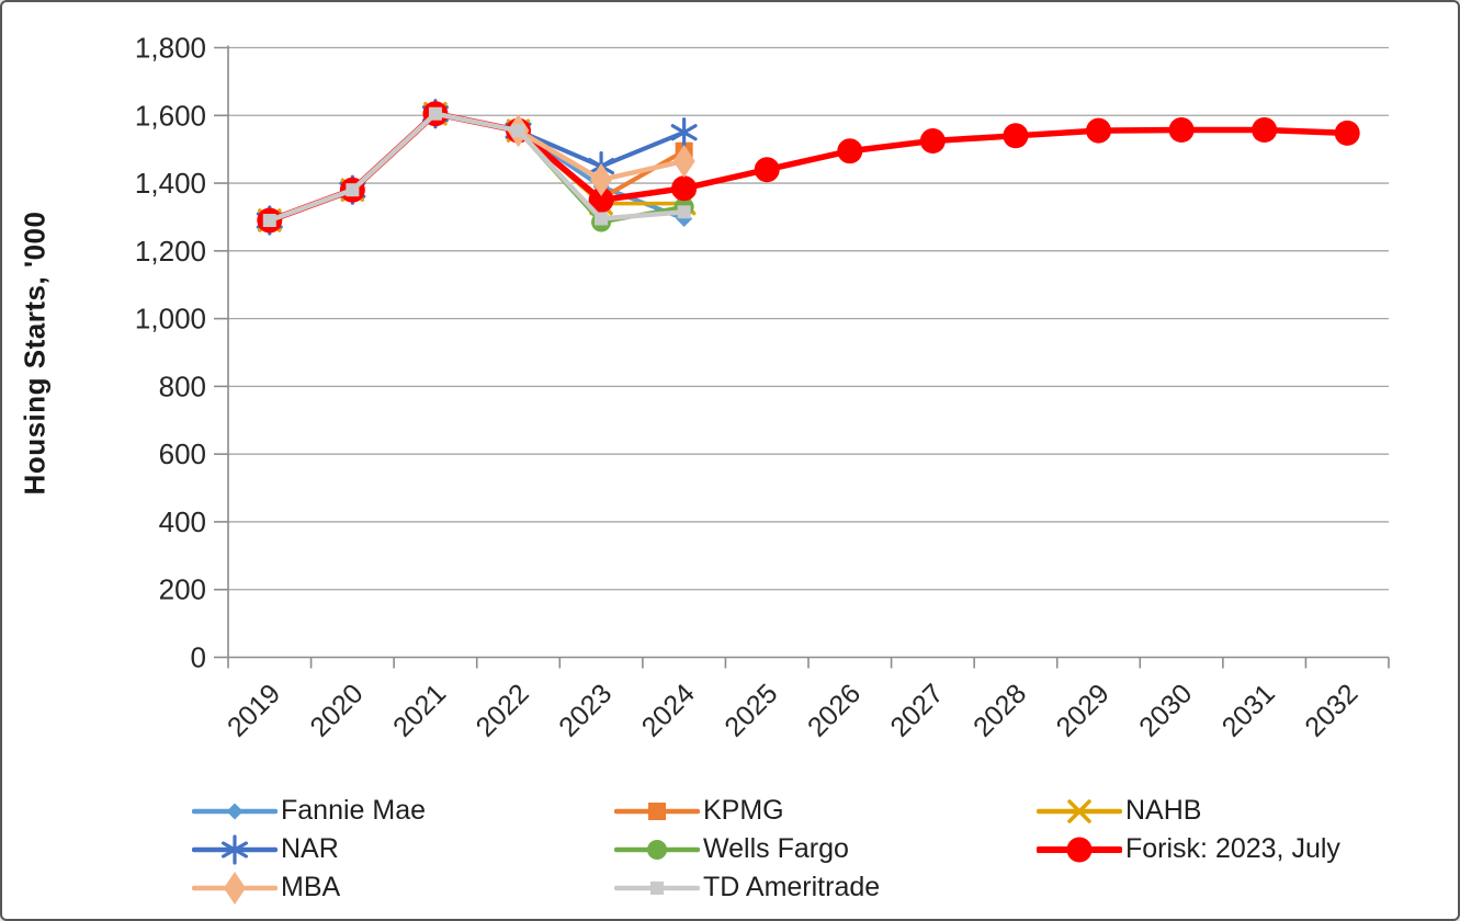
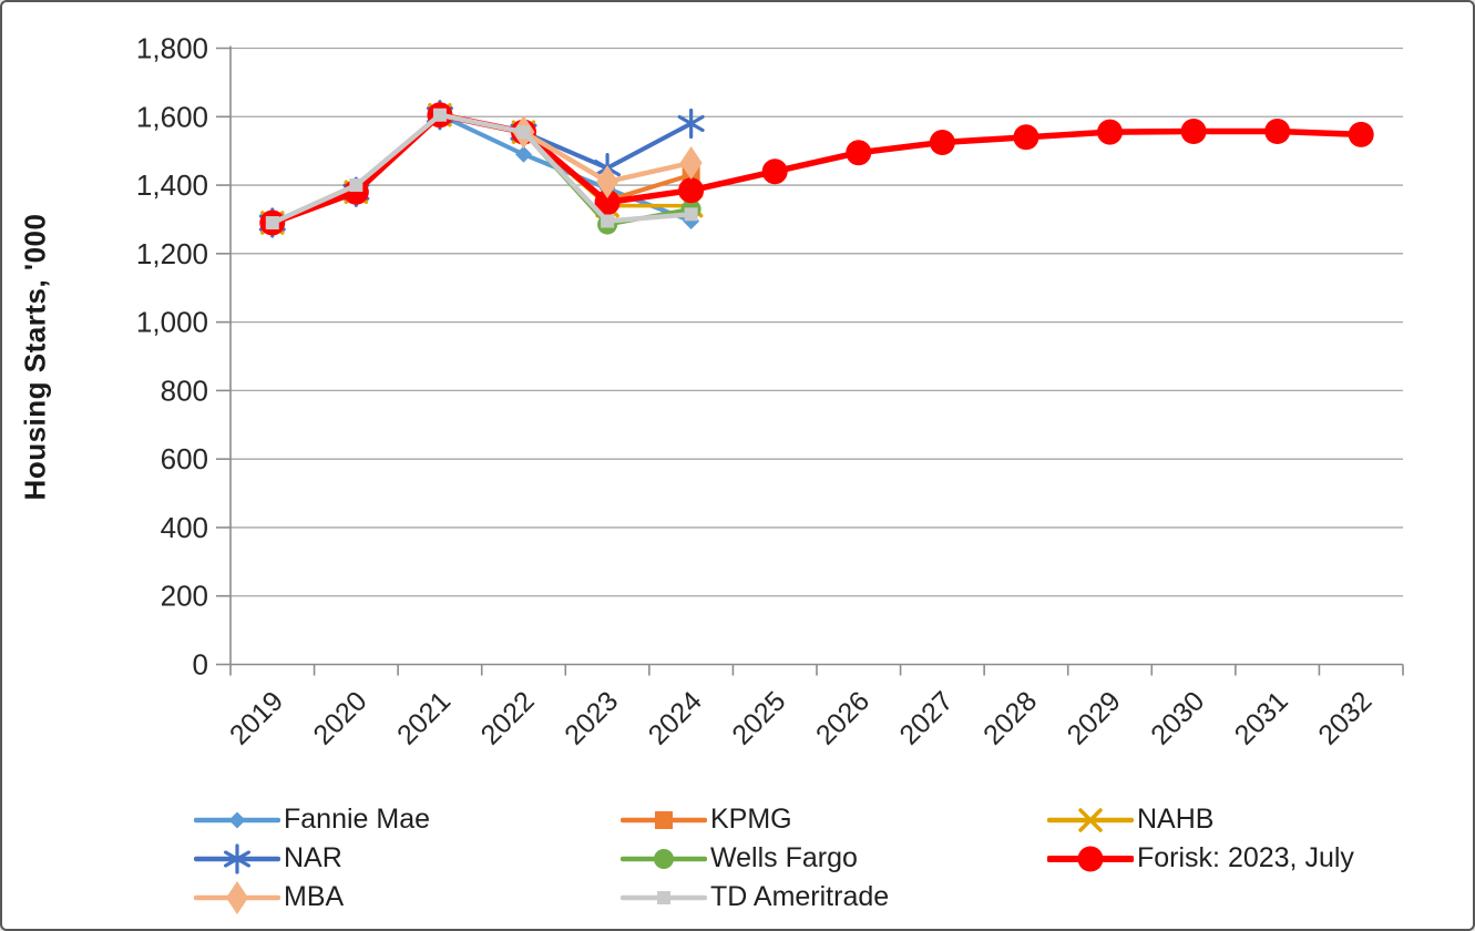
TD Ameritrade/2020: 1380 -> 1400
Fannie Mae/2022: 1560 -> 1490
KPMG/2024: 1500 -> 1430
NAR/2024: 1550 -> 1580
